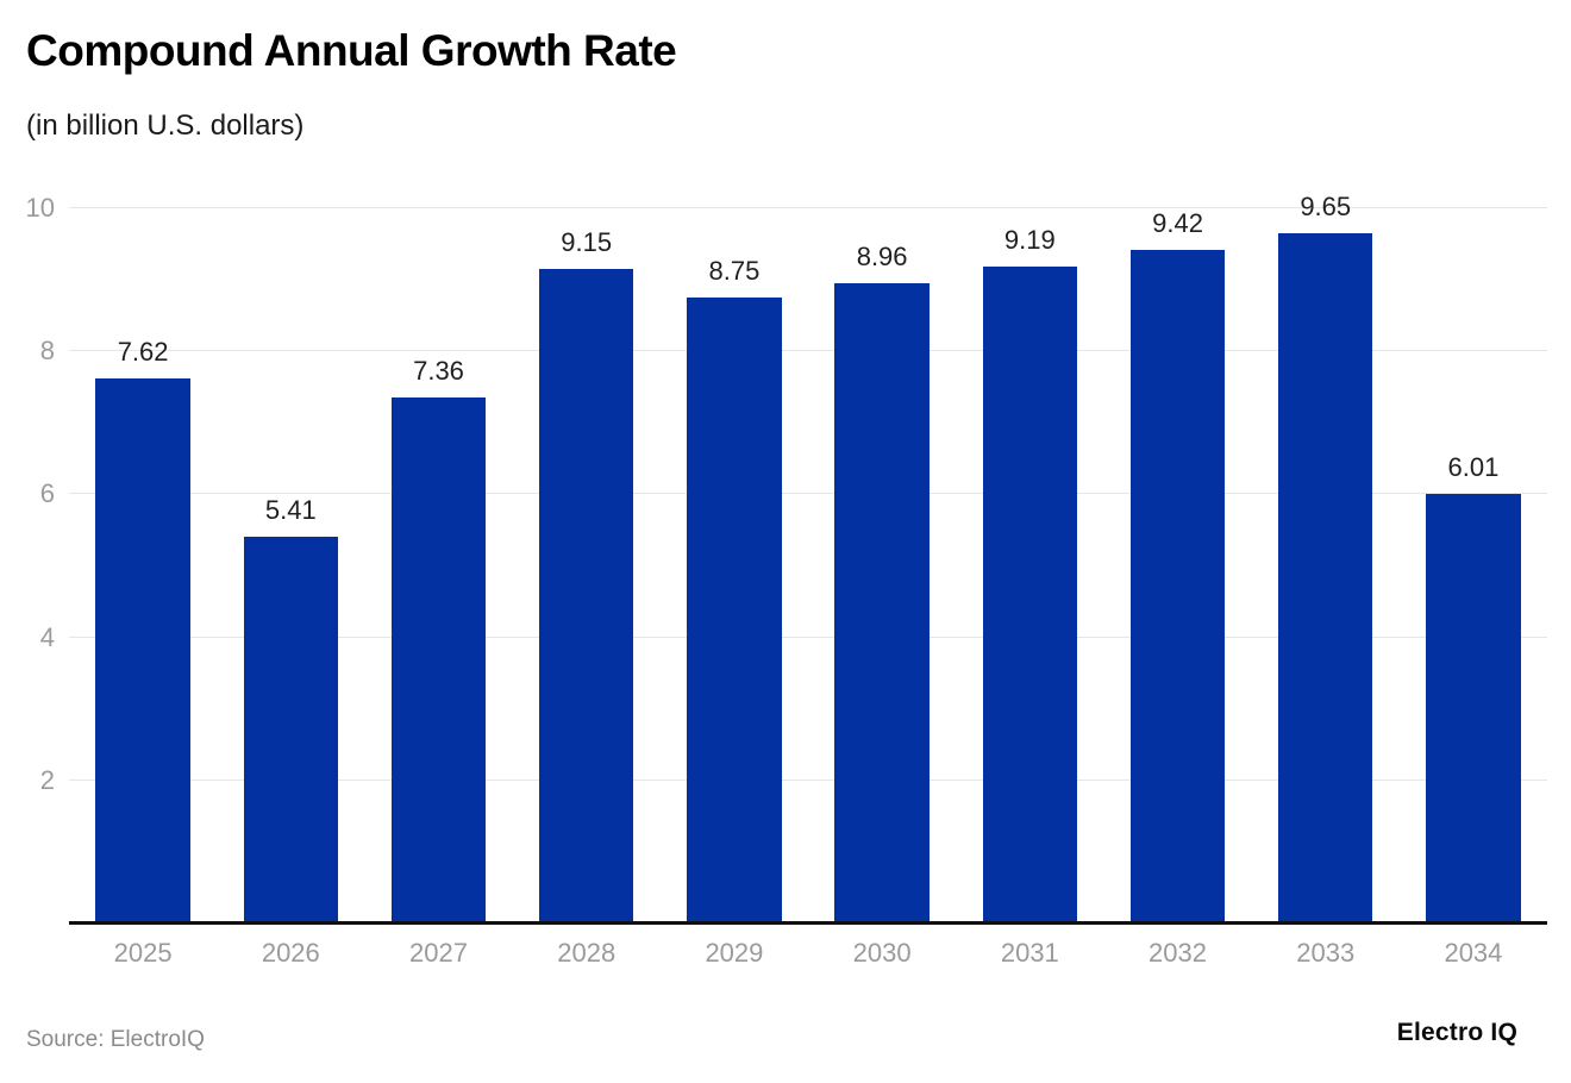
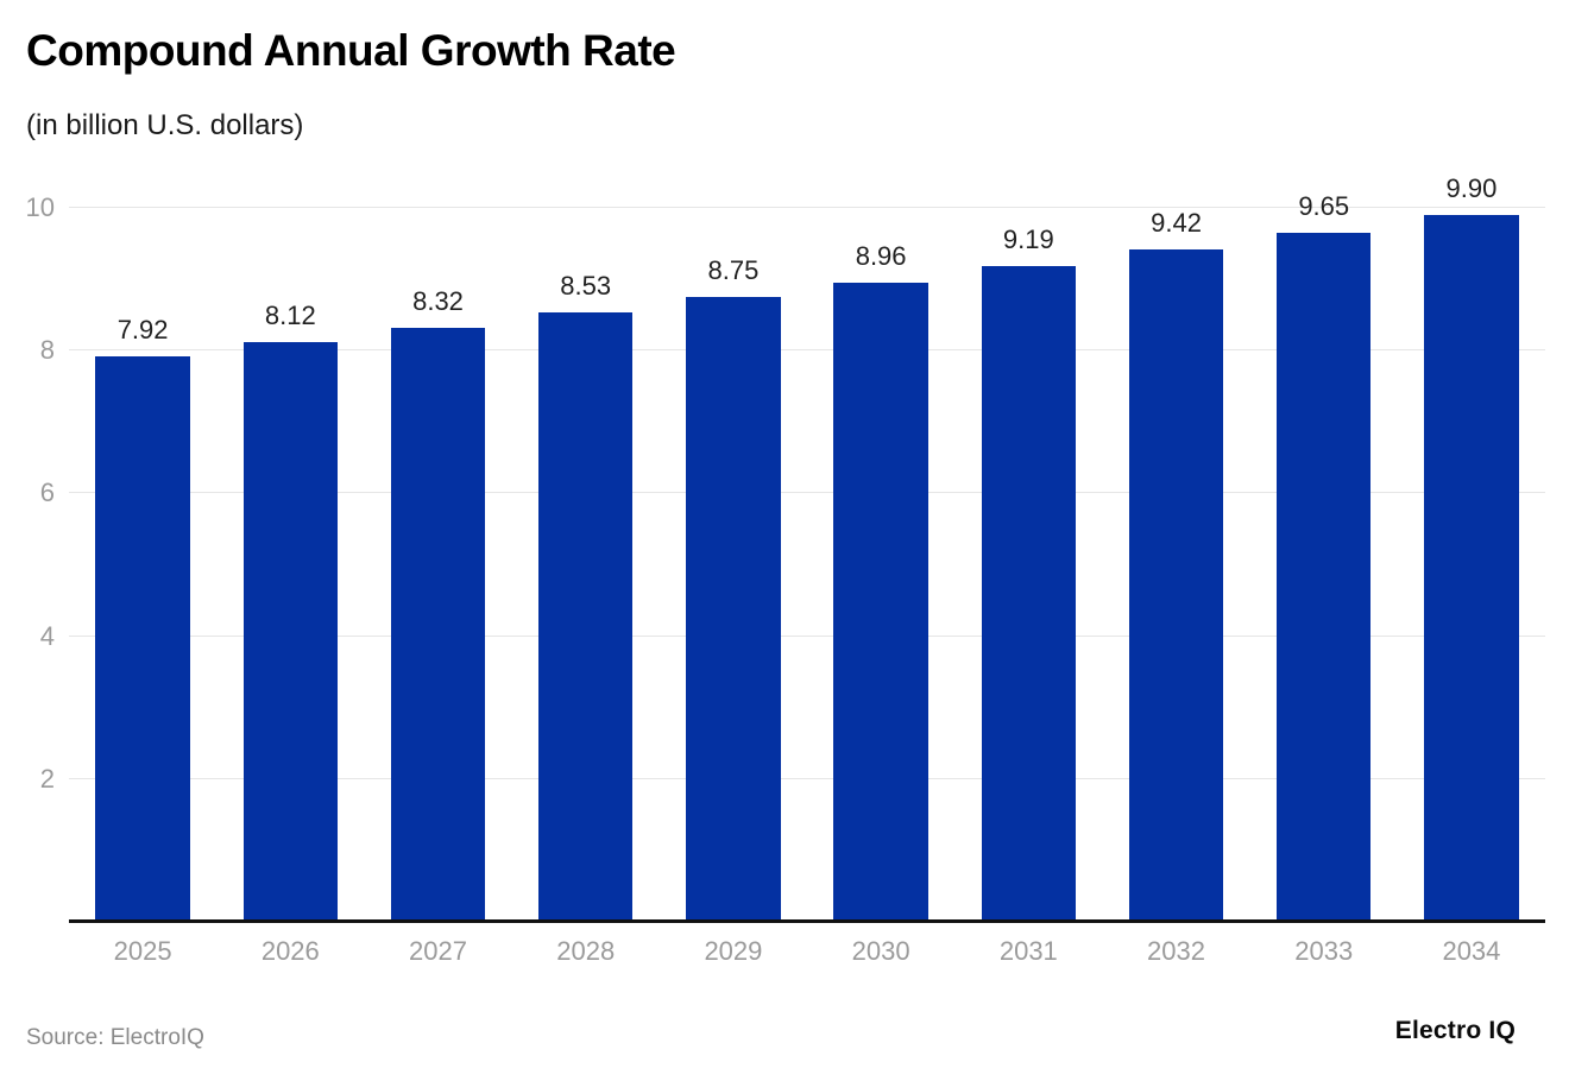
2025: 7.62 -> 7.92
2026: 5.41 -> 8.12
2027: 7.36 -> 8.32
2028: 9.15 -> 8.53
2034: 6.01 -> 9.90
